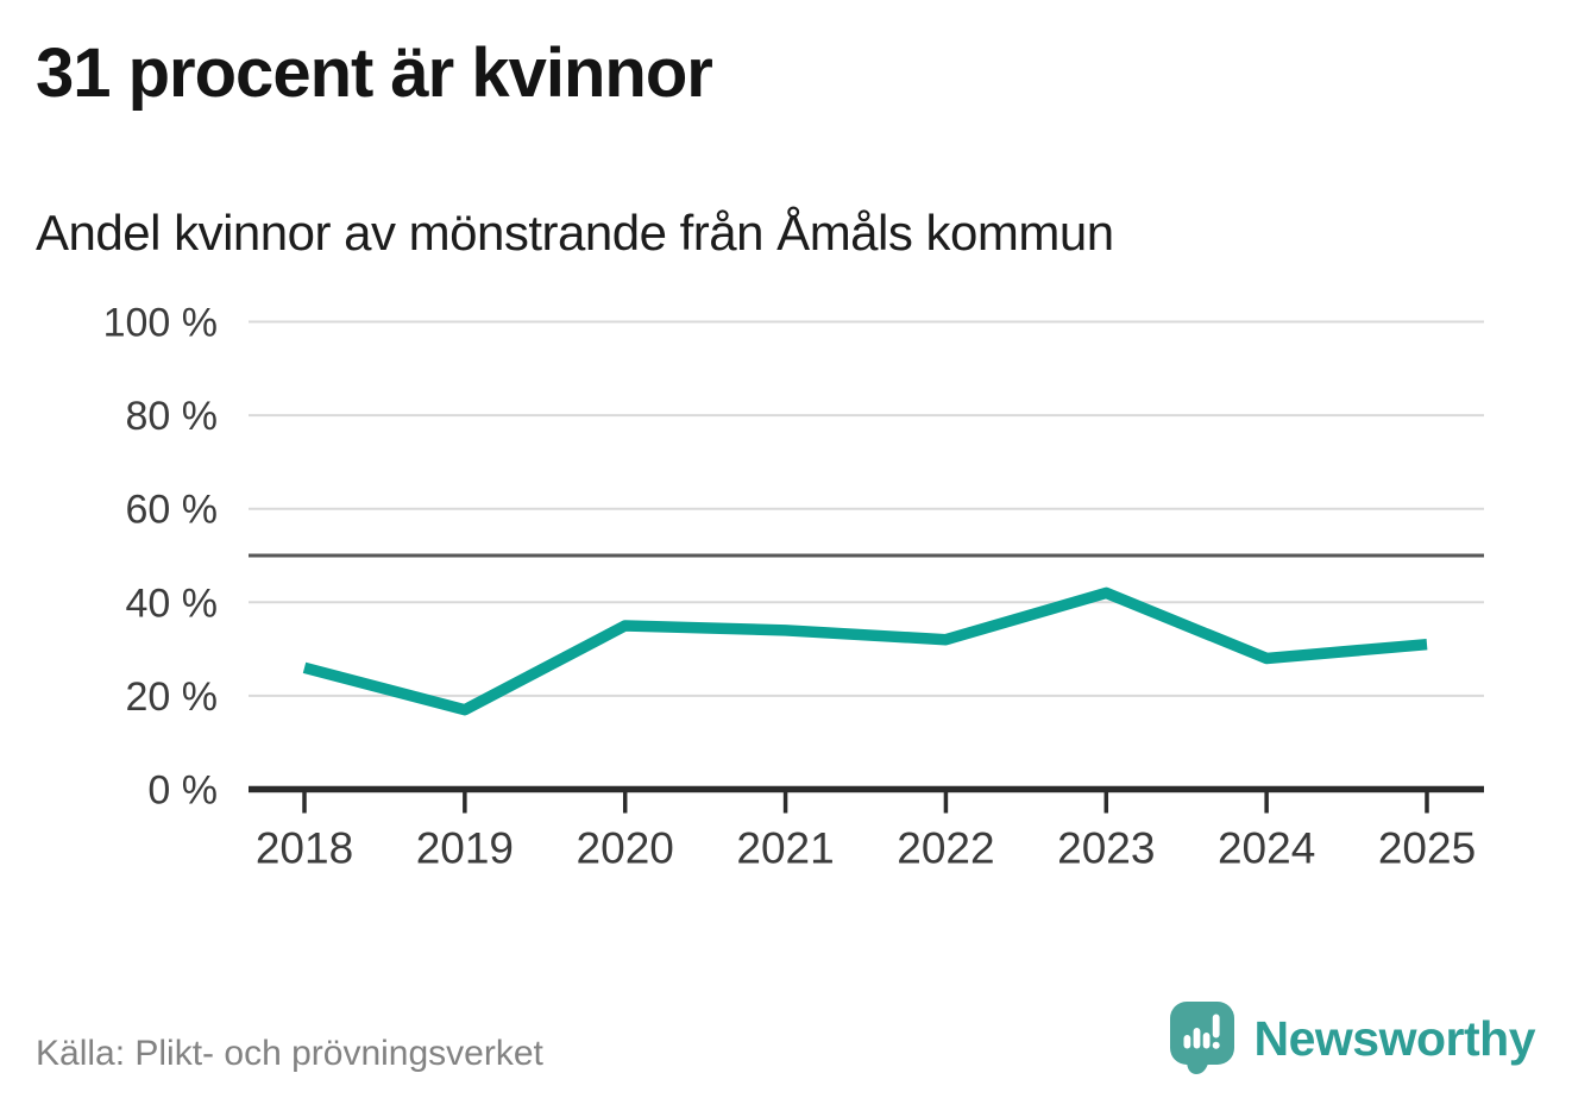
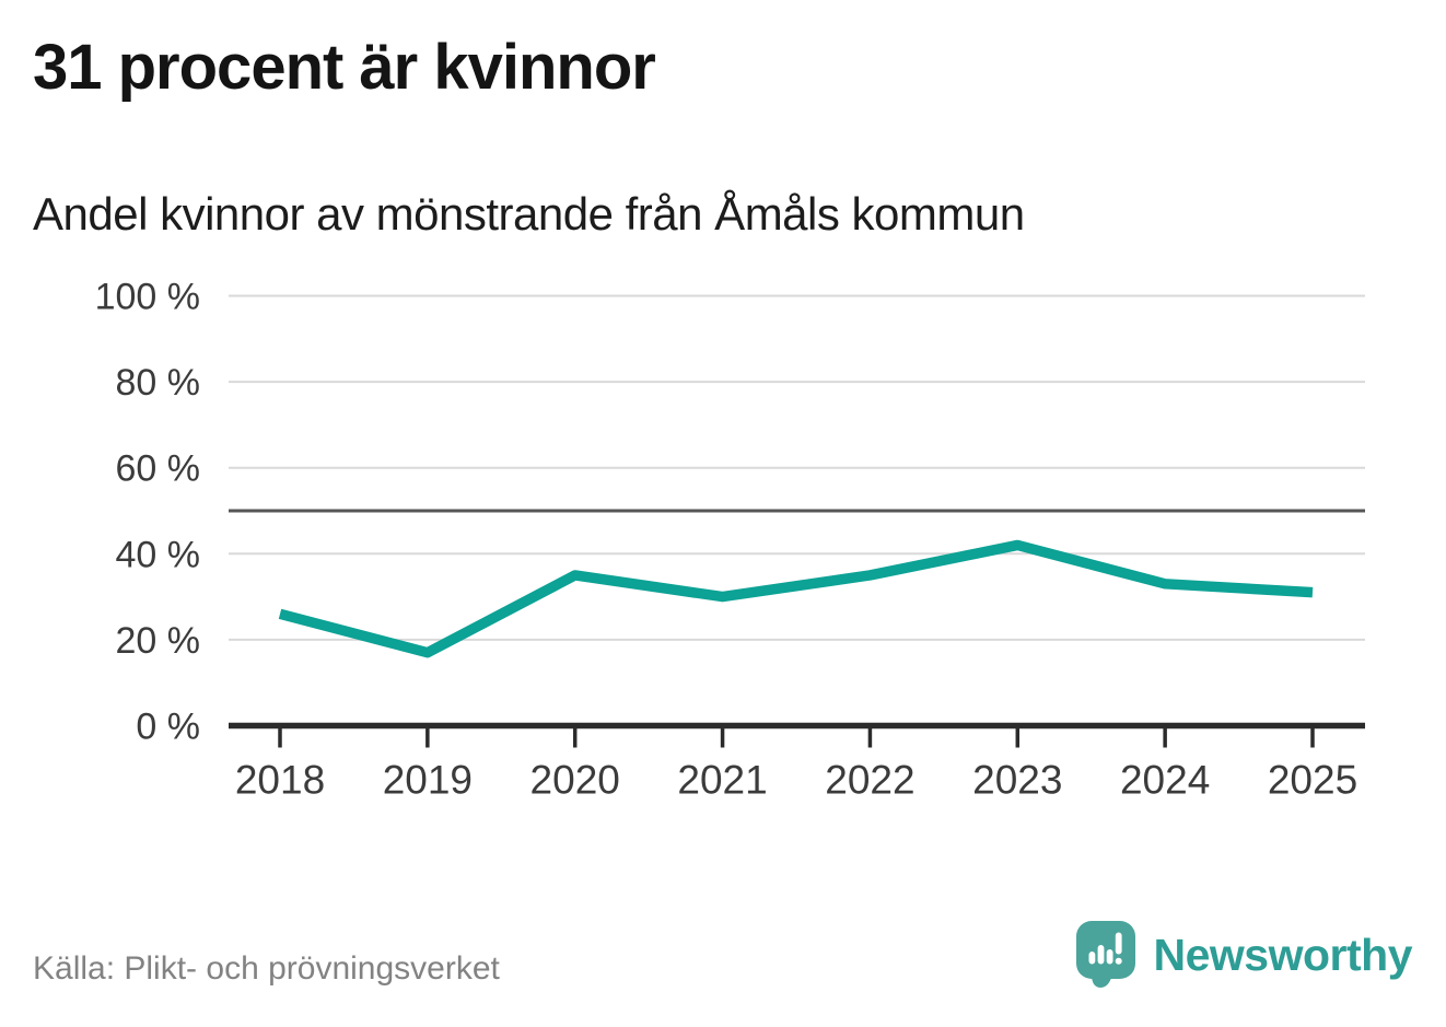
2021: 34% -> 30%
2022: 32% -> 35%
2024: 28% -> 33%
